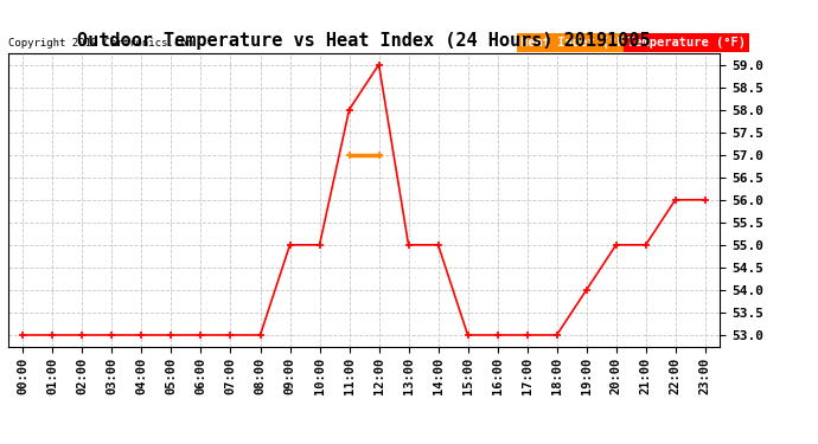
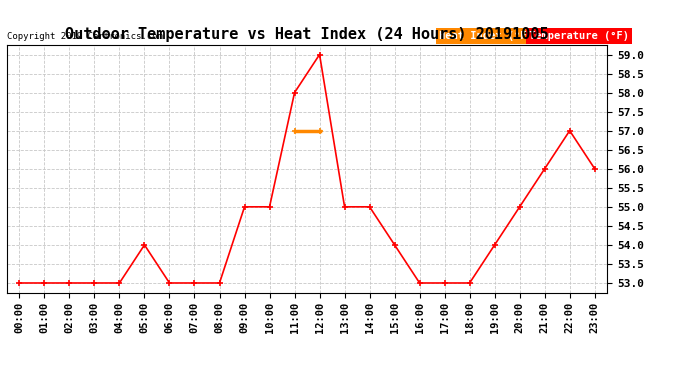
05:00: 53 -> 54
15:00: 53 -> 54
21:00: 55 -> 56
22:00: 56 -> 57
